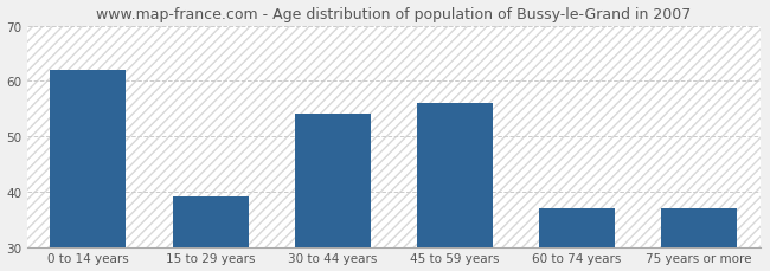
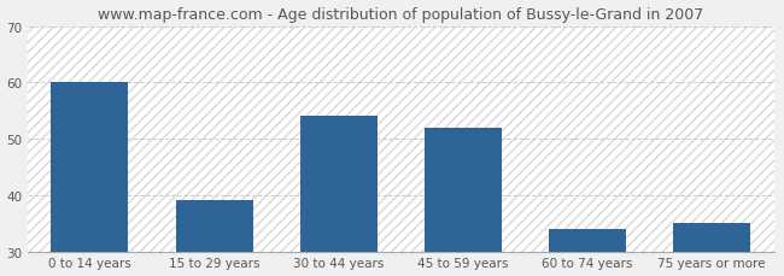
0 to 14 years: 62 -> 60
45 to 59 years: 56 -> 52
60 to 74 years: 37 -> 34
75 years or more: 37 -> 35
